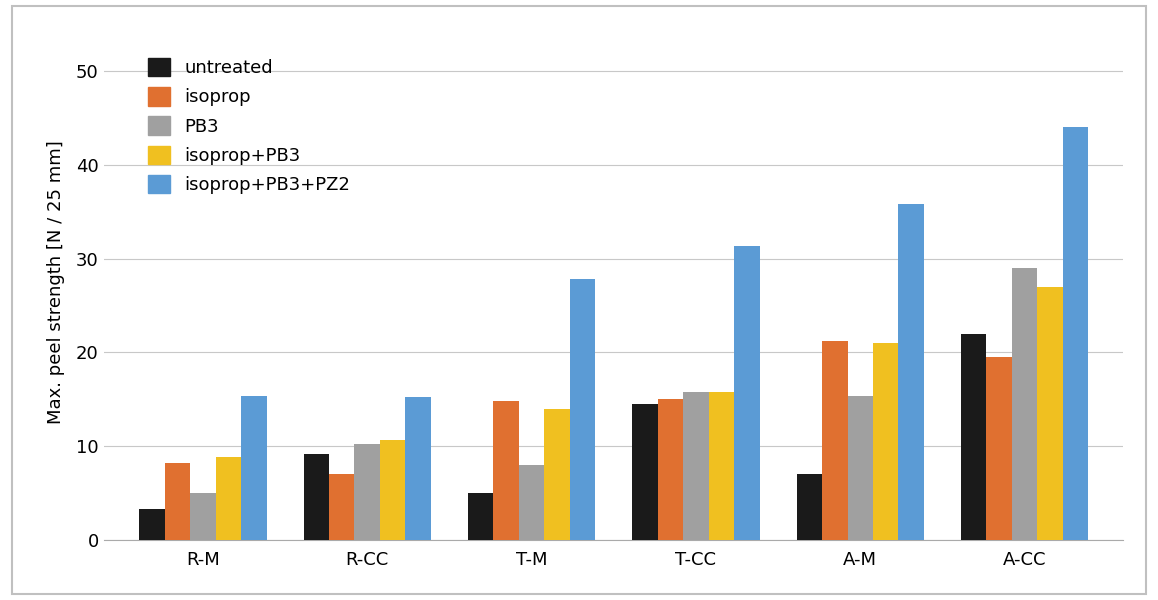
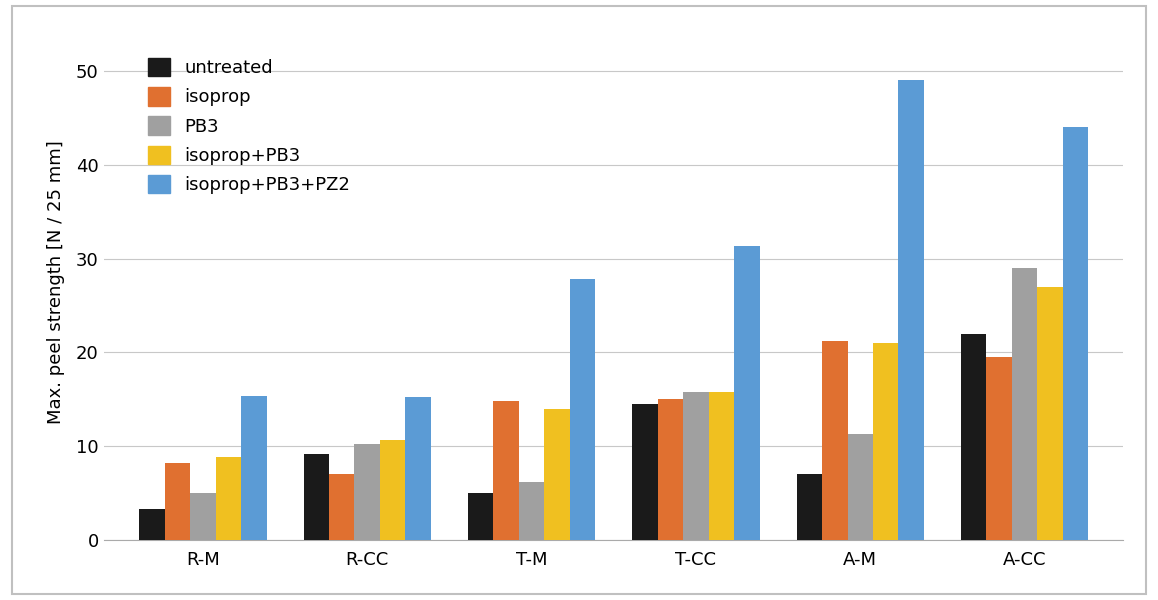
PB3/T-M: 8.0 -> 6.2
PB3/A-M: 15.4 -> 11.3
isoprop+PB3+PZ2/A-M: 35.8 -> 49.0
